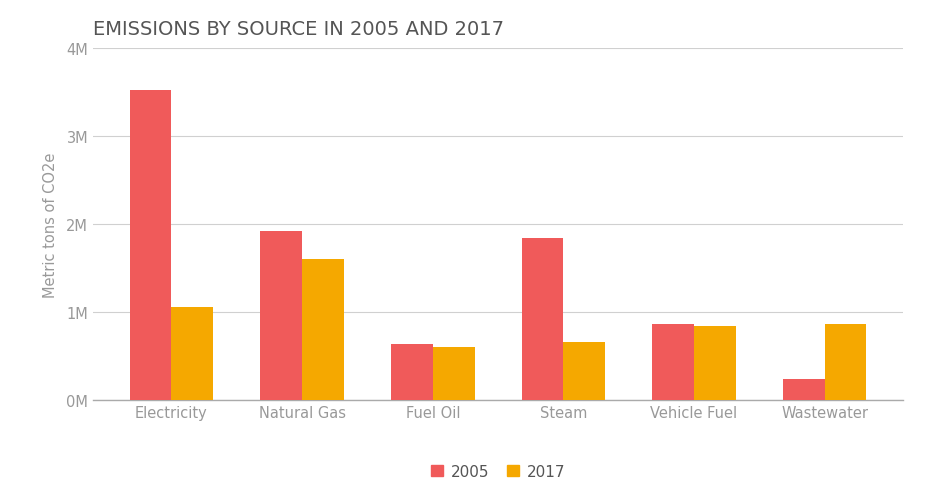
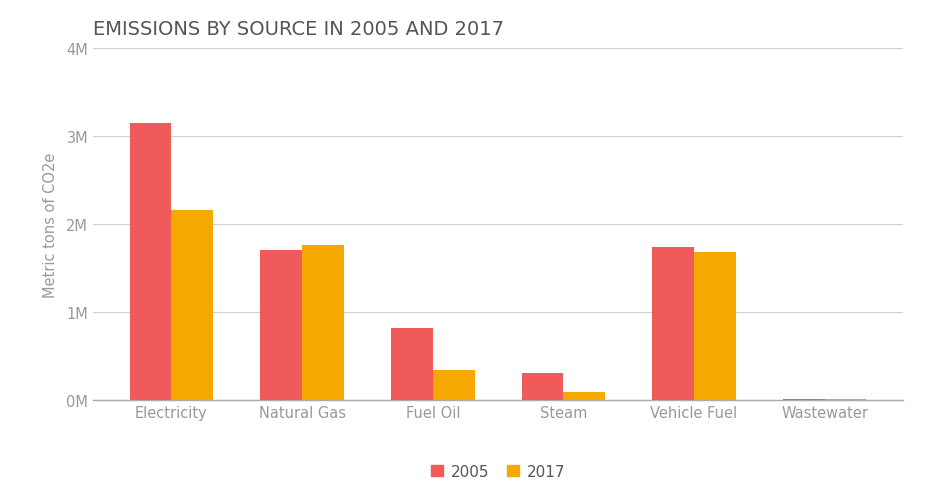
2005/Electricity: 3.52M -> 3.15M
2017/Electricity: 1.06M -> 2.16M
2005/Natural Gas: 1.92M -> 1.70M
2017/Natural Gas: 1.60M -> 1.76M
2005/Fuel Oil: 0.64M -> 0.82M
2017/Fuel Oil: 0.60M -> 0.34M
2005/Steam: 1.84M -> 0.31M
2017/Steam: 0.66M -> 0.09M
2005/Vehicle Fuel: 0.86M -> 1.74M
2017/Vehicle Fuel: 0.84M -> 1.68M
2005/Wastewater: 0.24M -> 0.02M
2017/Wastewater: 0.86M -> 0.01M
